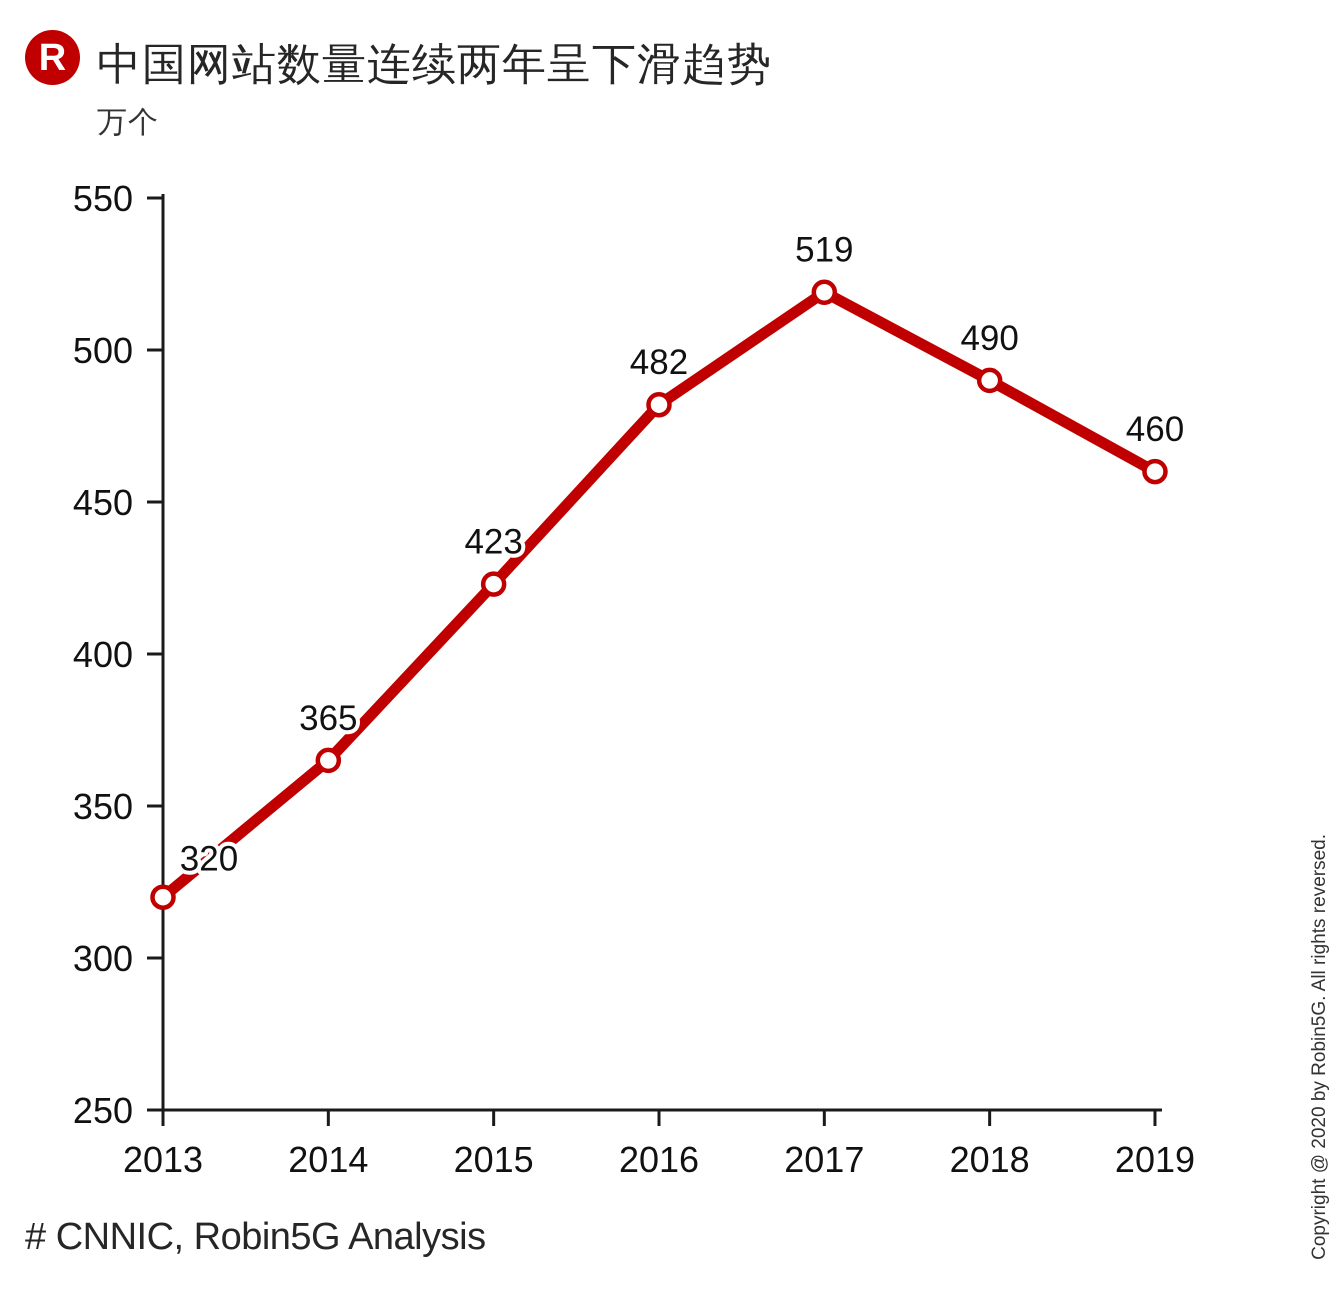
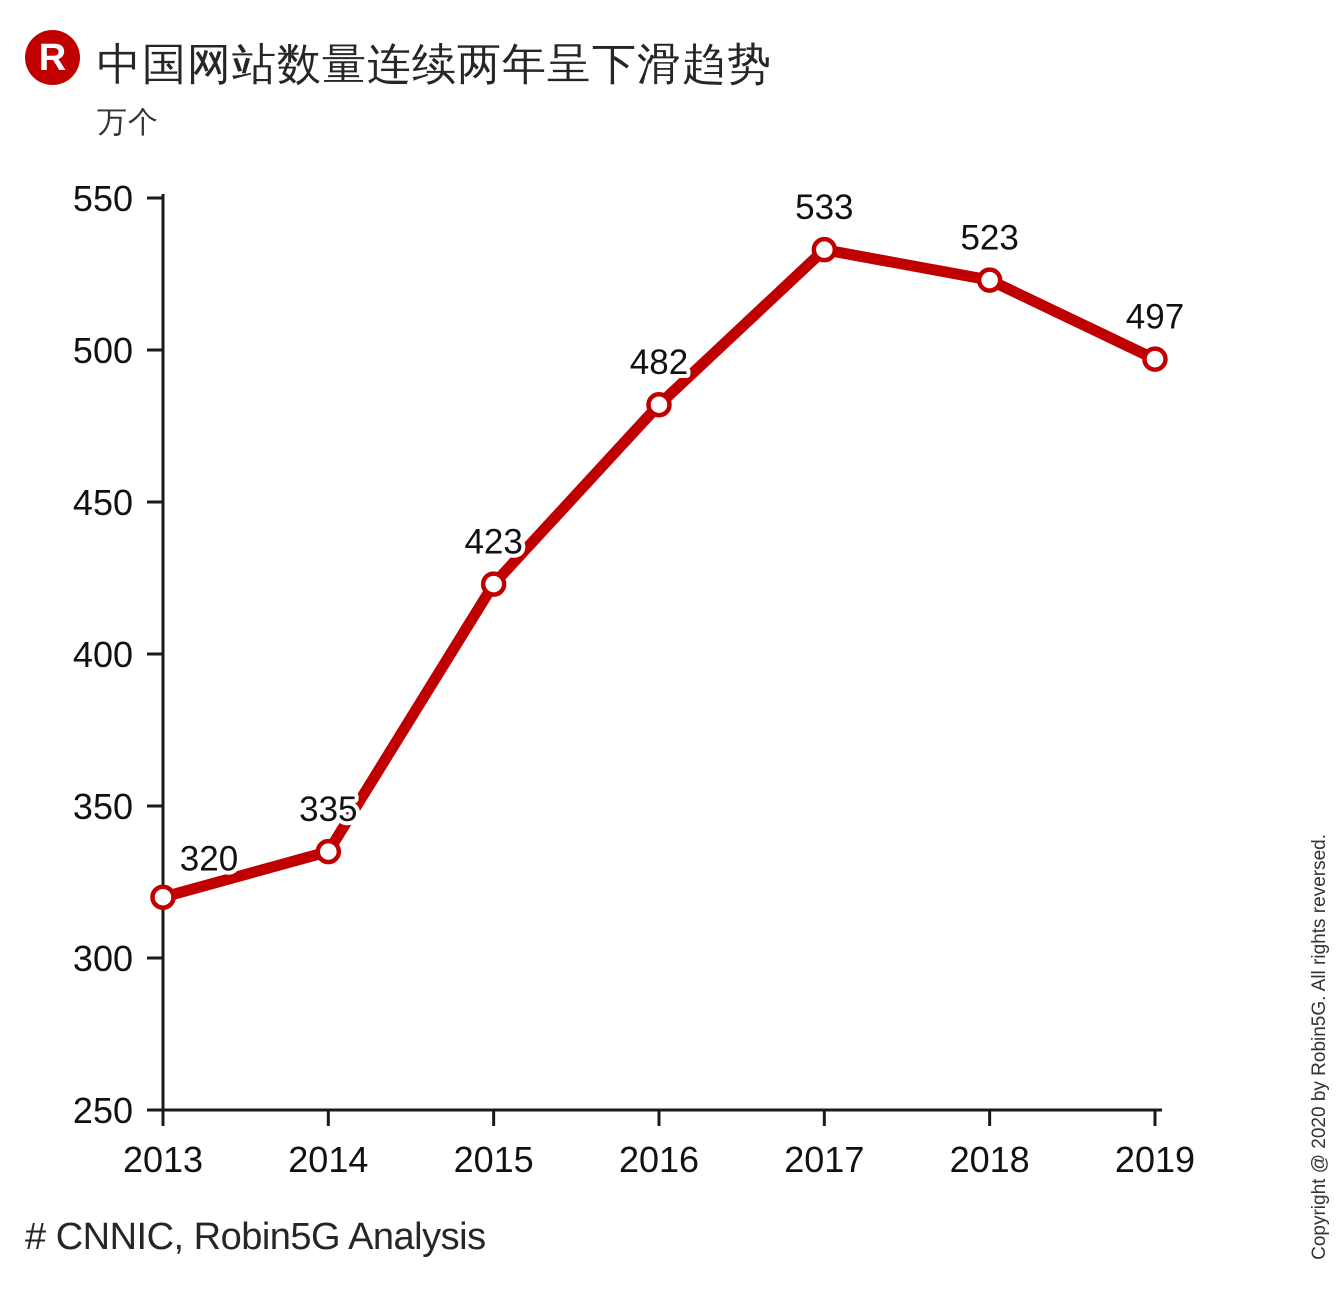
2014: 365 -> 335
2017: 519 -> 533
2018: 490 -> 523
2019: 460 -> 497
